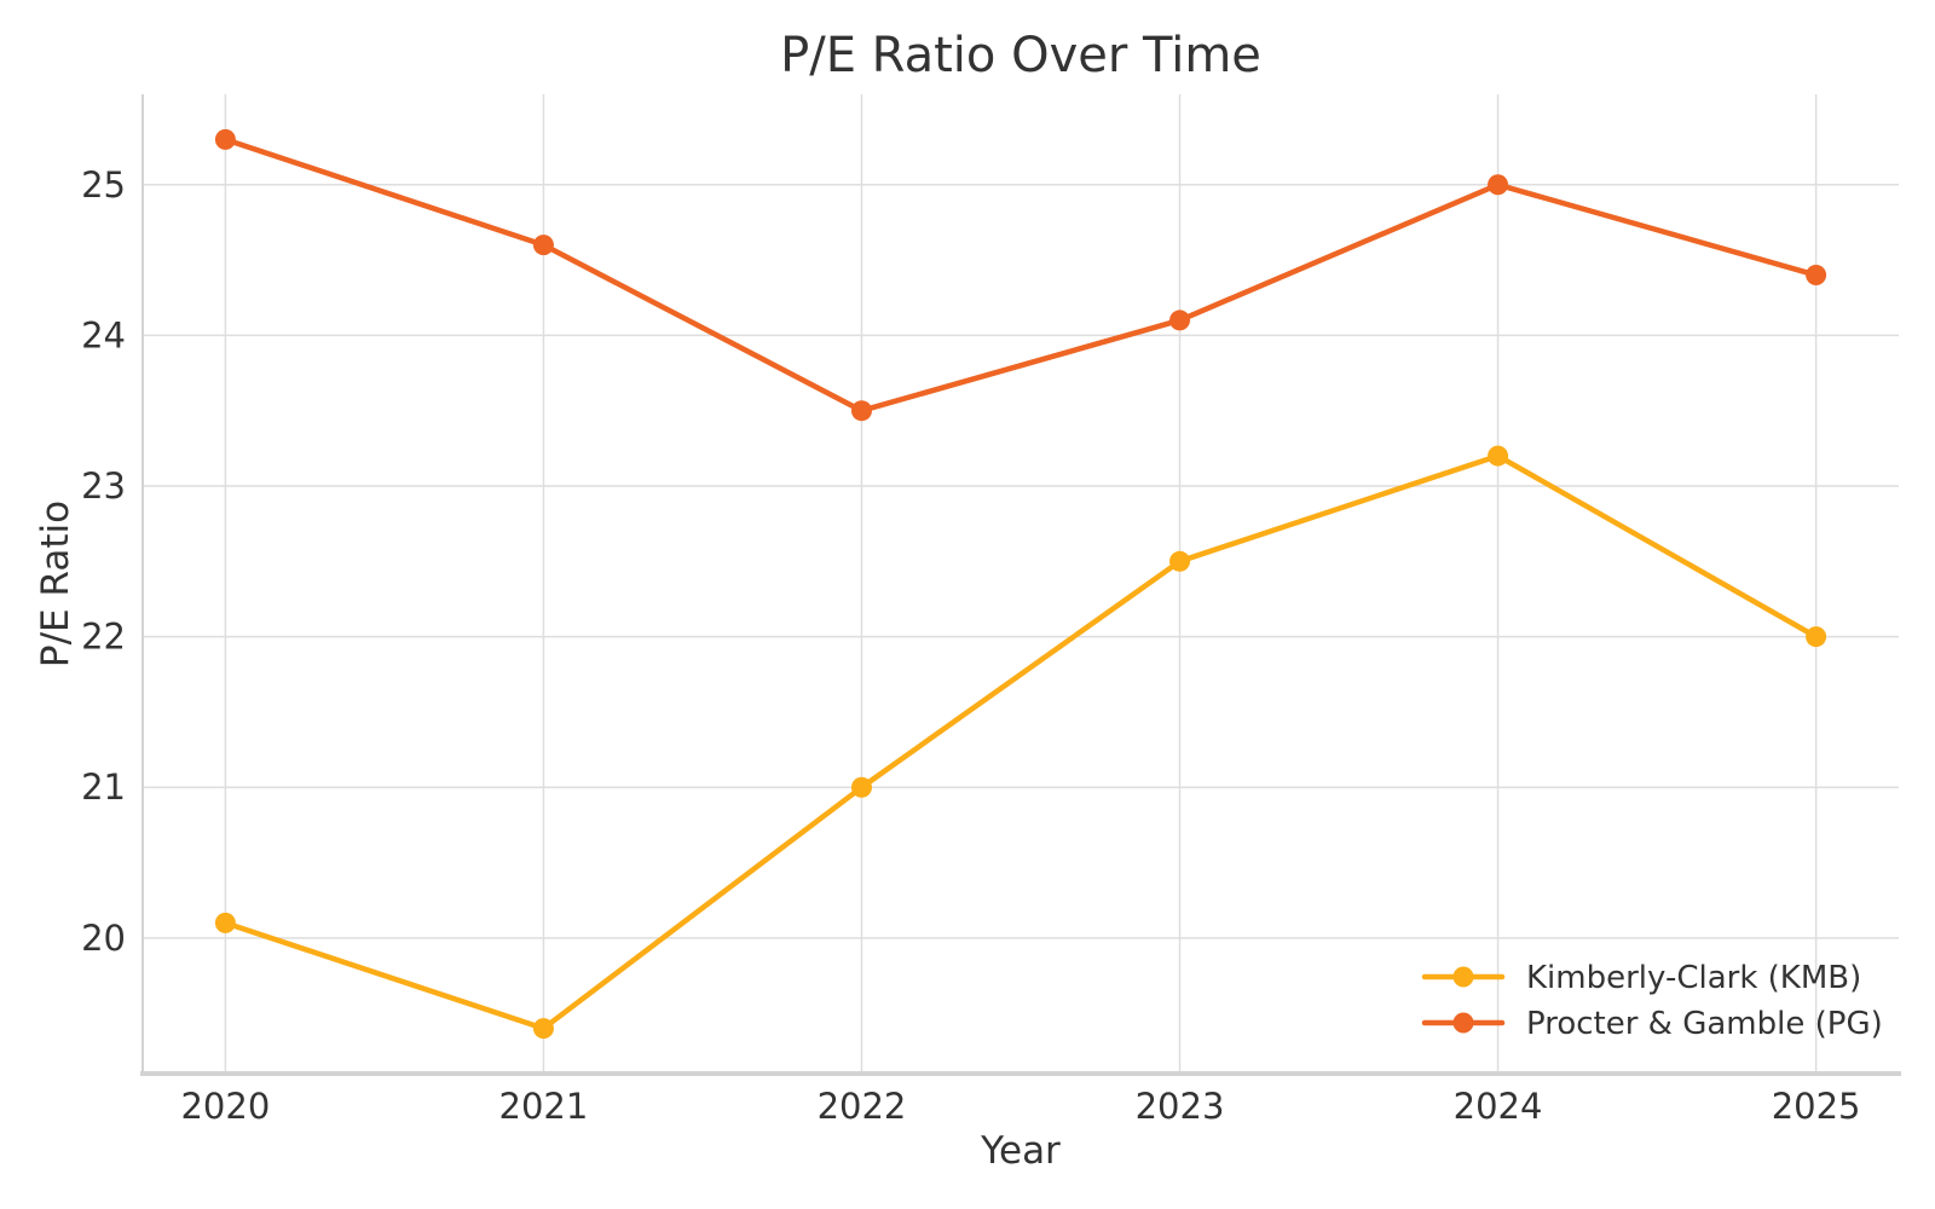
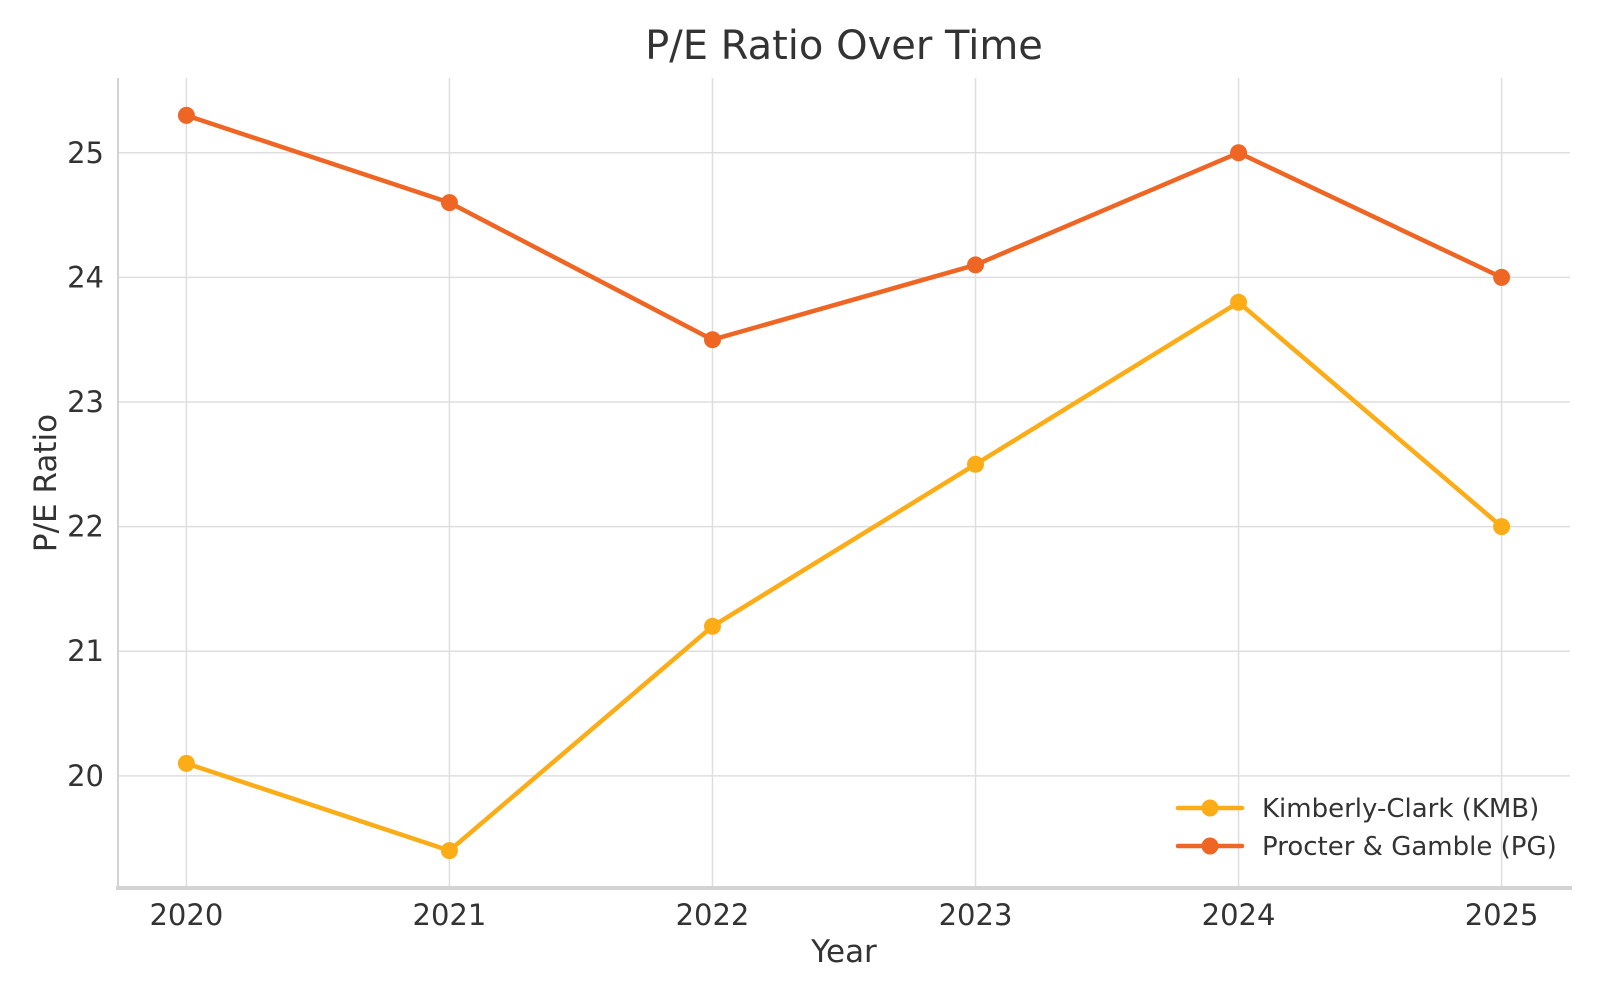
Kimberly-Clark (KMB)/2022: 21.0 -> 21.2
Kimberly-Clark (KMB)/2024: 23.2 -> 23.8
Procter & Gamble (PG)/2025: 24.4 -> 24.0
